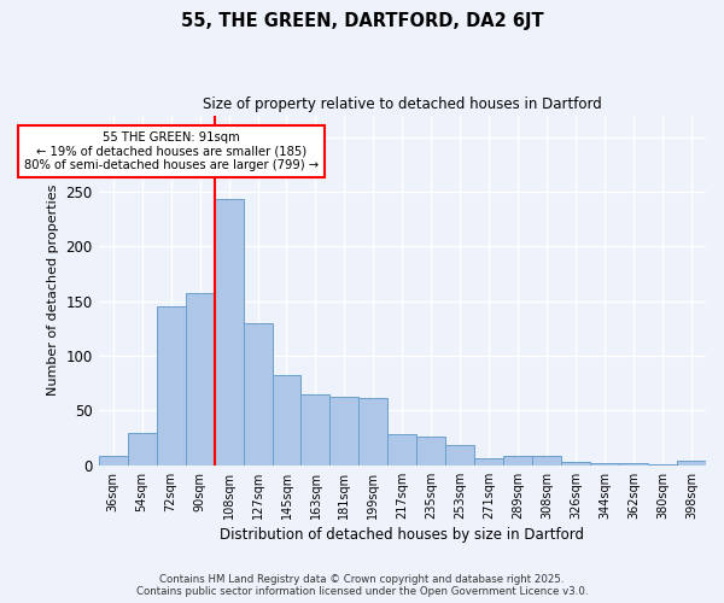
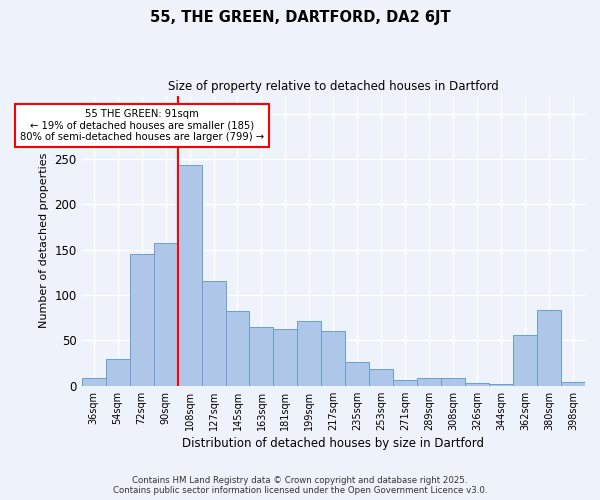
127sqm: 130 -> 116
199sqm: 62 -> 72
217sqm: 29 -> 60
362sqm: 2 -> 56
380sqm: 1 -> 84
